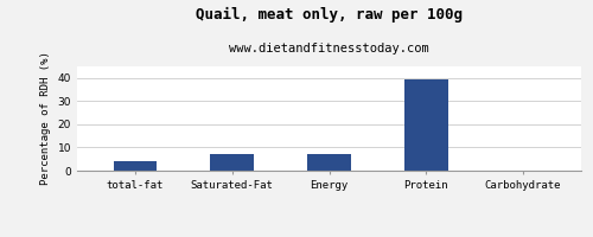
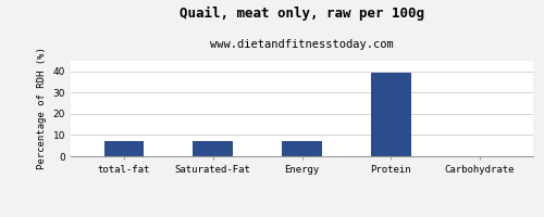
total-fat: 4 -> 7
